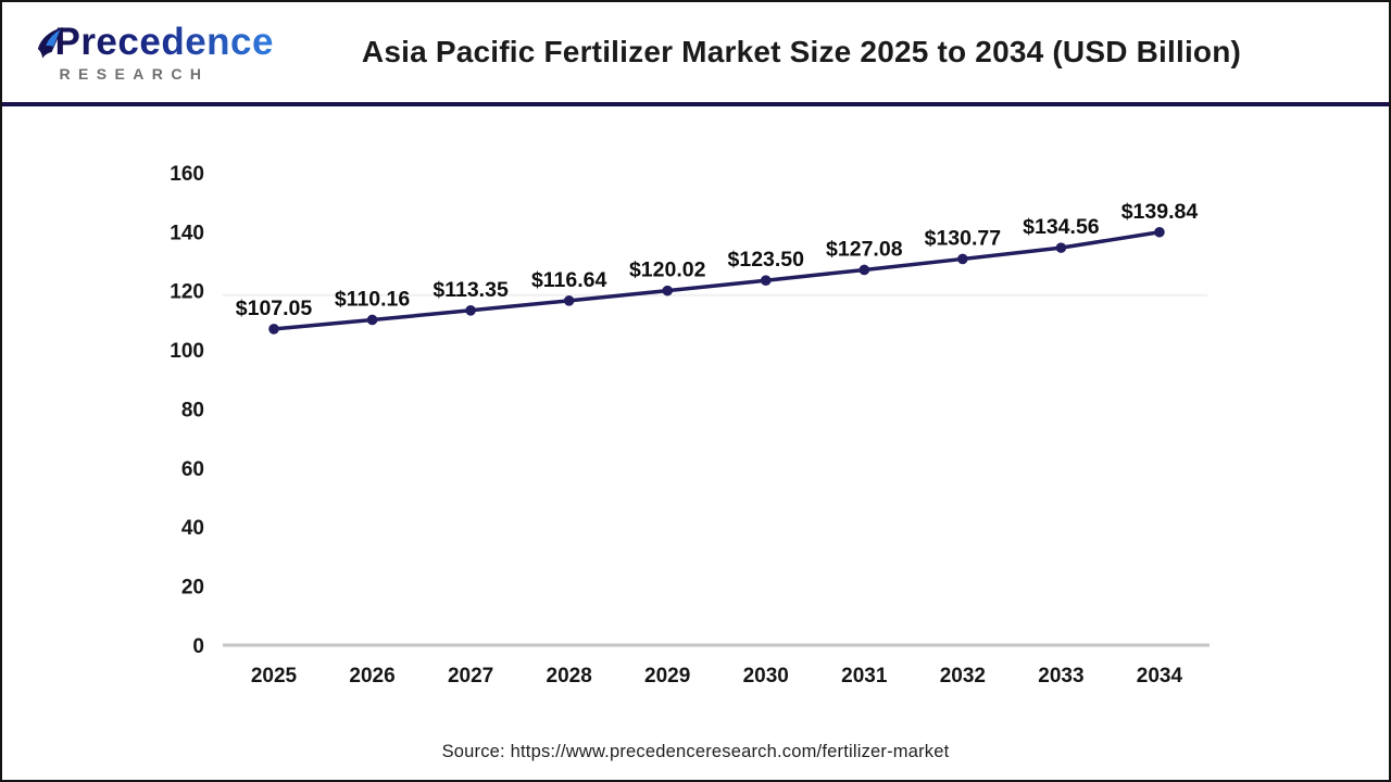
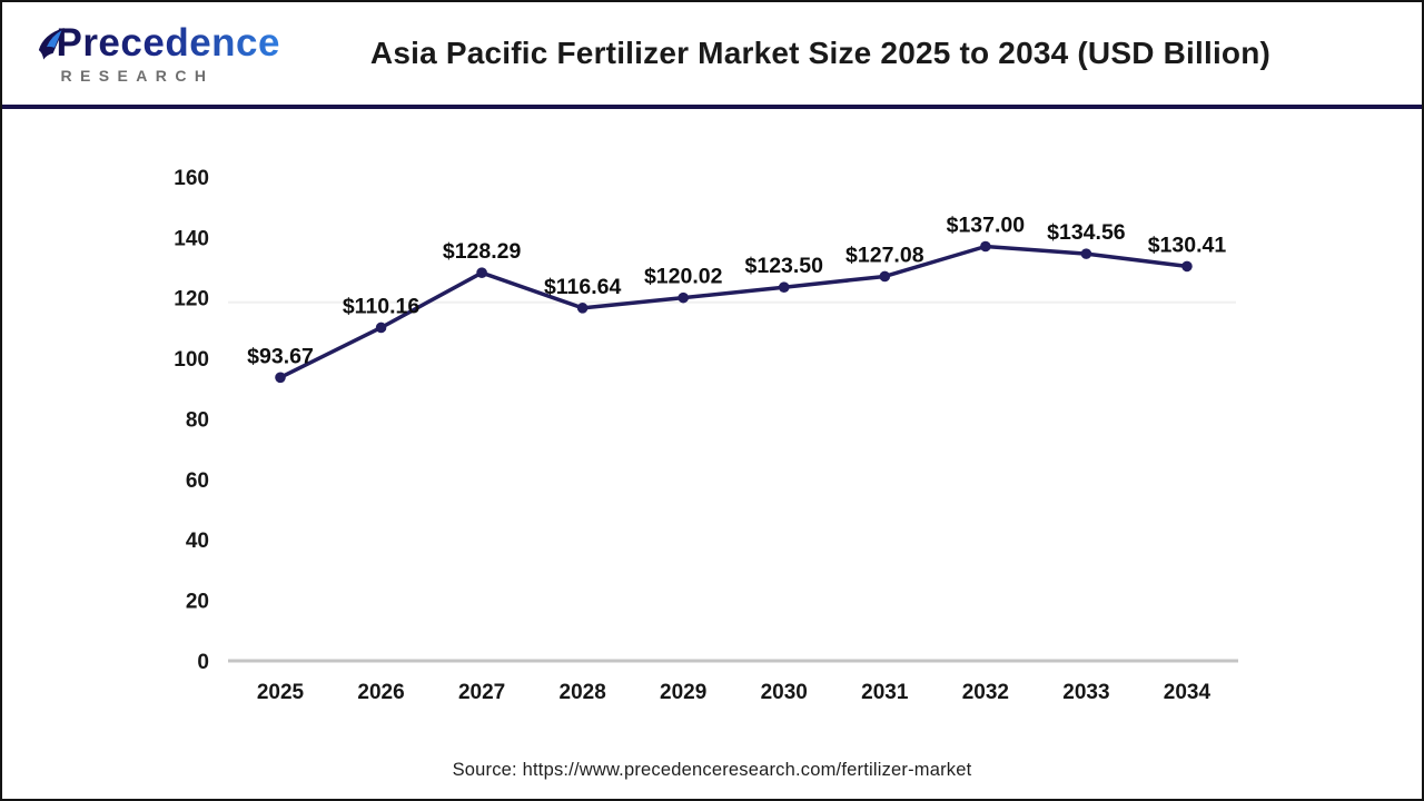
2025: $107.05 -> $93.67
2027: $113.35 -> $128.29
2032: $130.77 -> $137.00
2034: $139.84 -> $130.41
